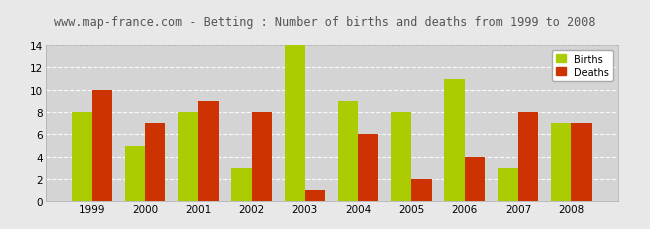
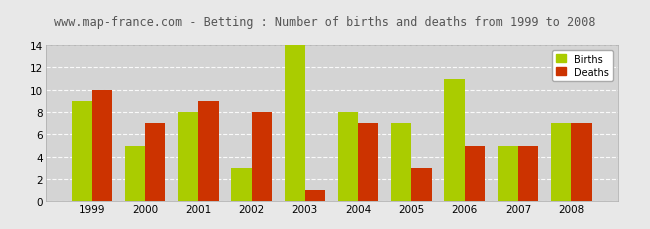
Births/1999: 8 -> 9
Births/2004: 9 -> 8
Deaths/2004: 6 -> 7
Births/2005: 8 -> 7
Deaths/2005: 2 -> 3
Deaths/2006: 4 -> 5
Births/2007: 3 -> 5
Deaths/2007: 8 -> 5
